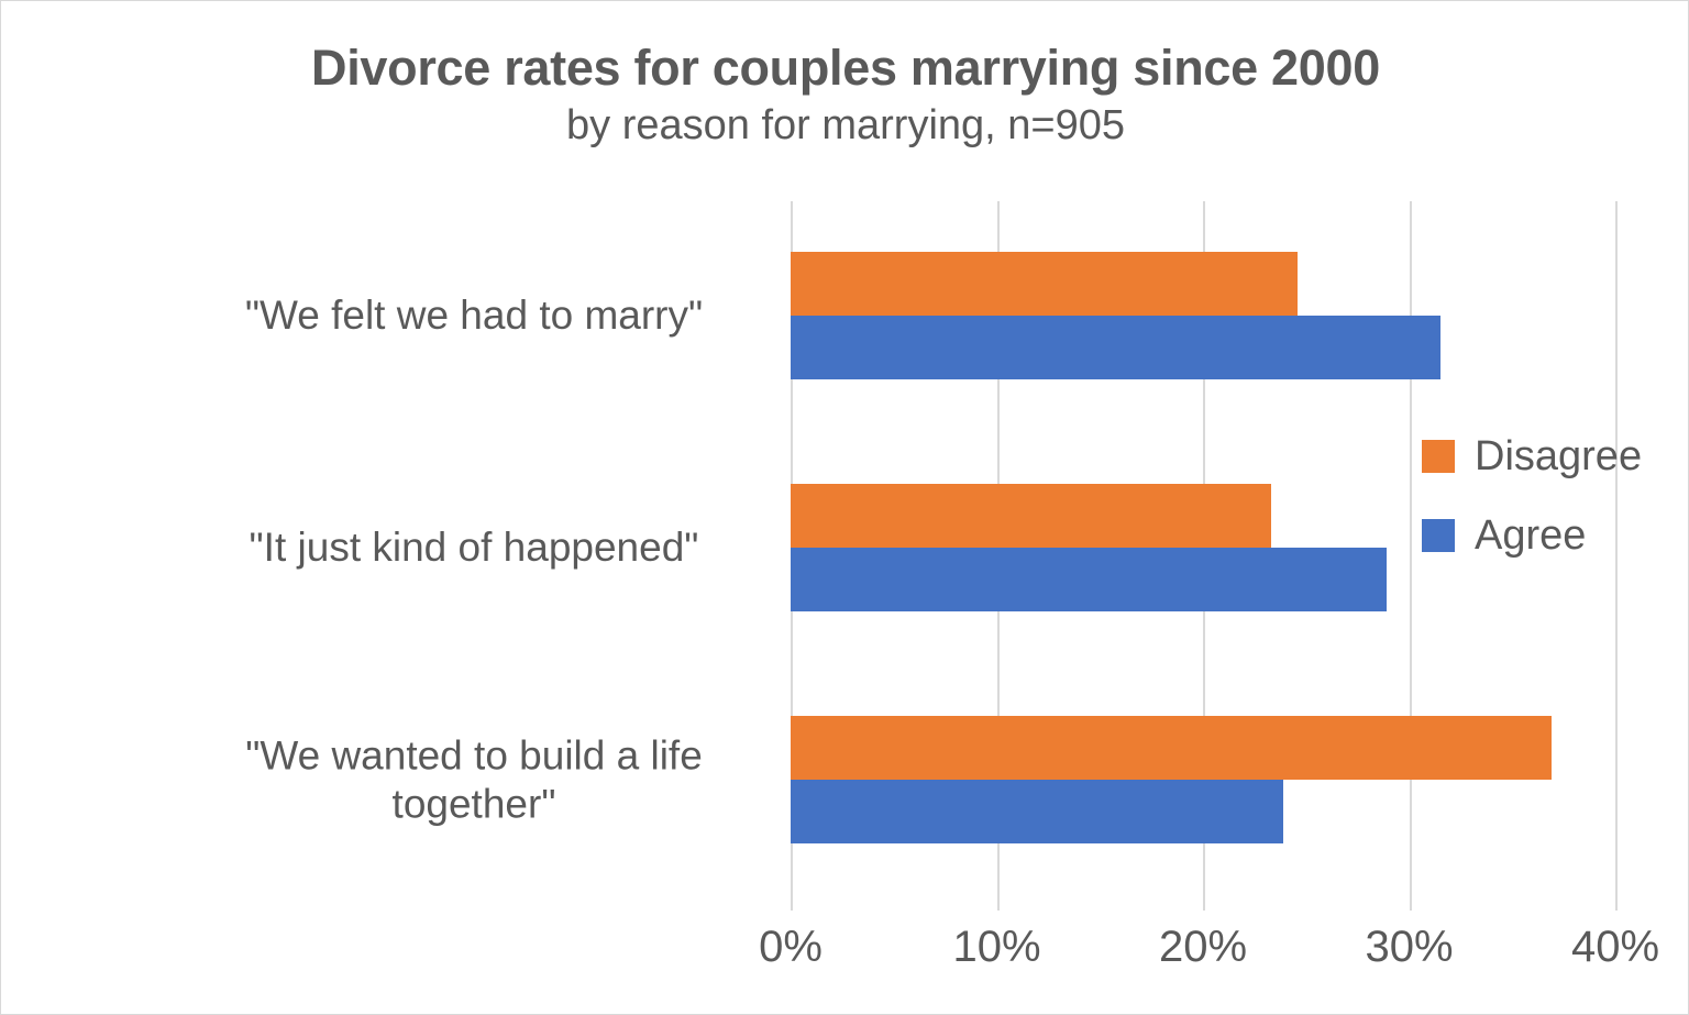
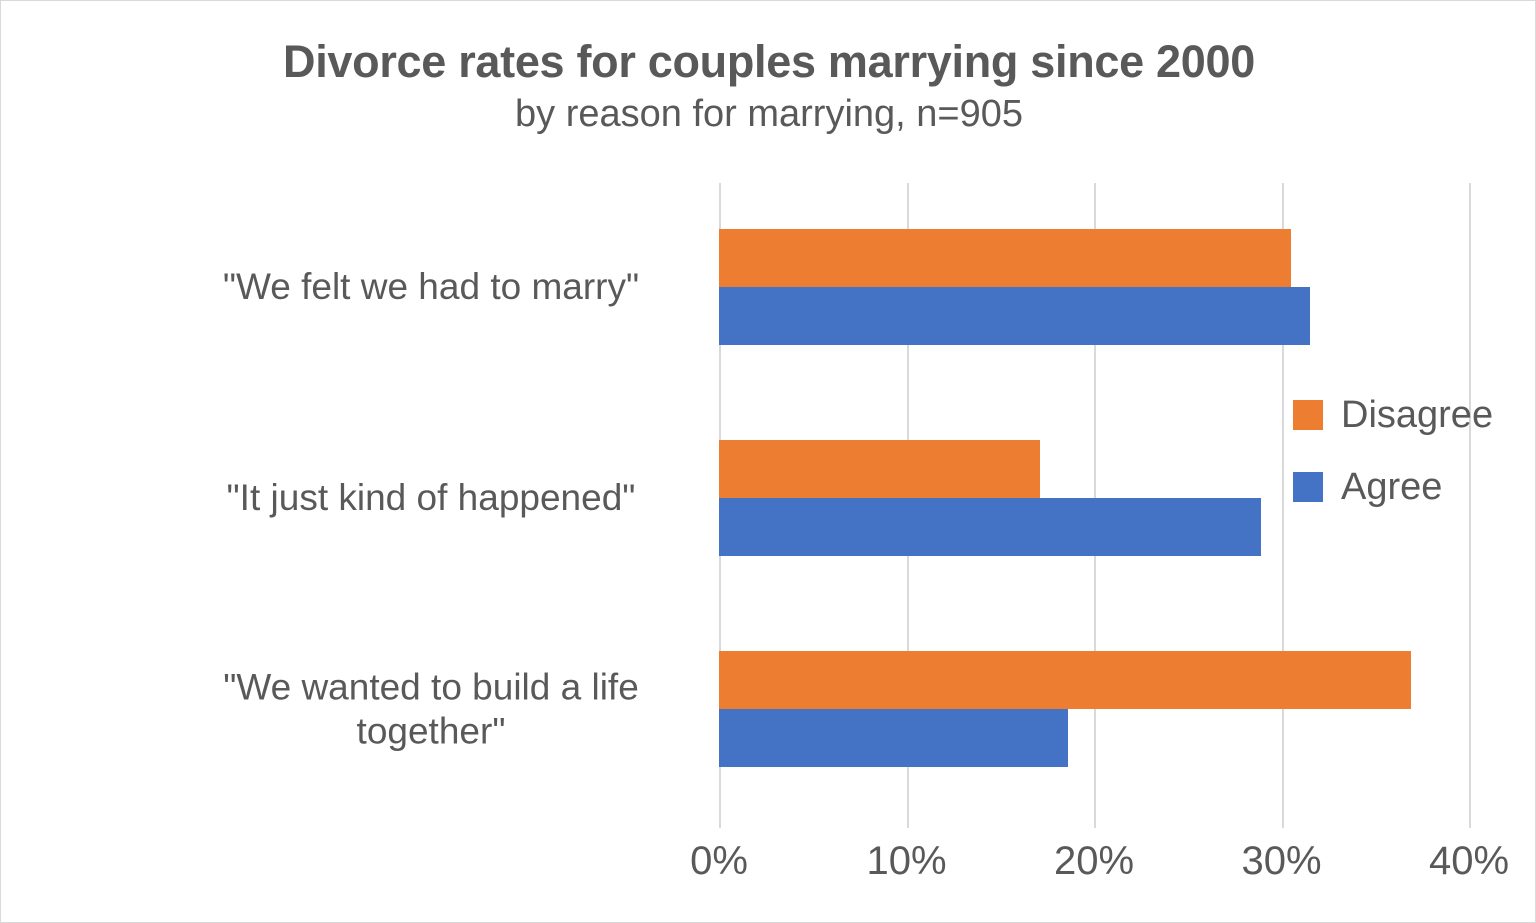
Disagree/"We felt we had to marry": 24.6% -> 30.5%
Disagree/"It just kind of happened": 23.3% -> 17.1%
Agree/"We wanted to build a life together": 23.9% -> 18.6%
